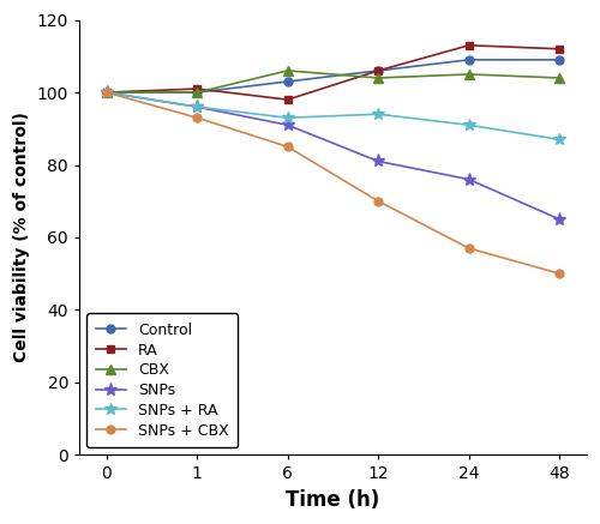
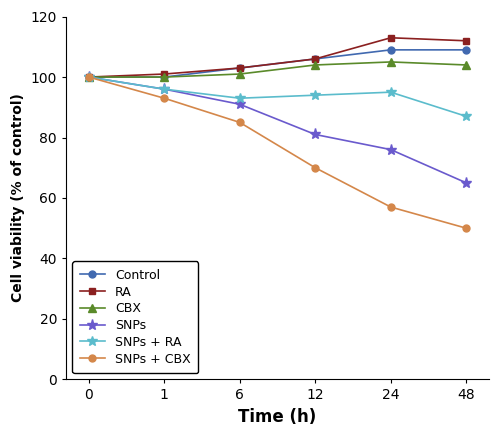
RA/6: 98 -> 103
CBX/6: 106 -> 101
SNPs + RA/24: 91 -> 95
